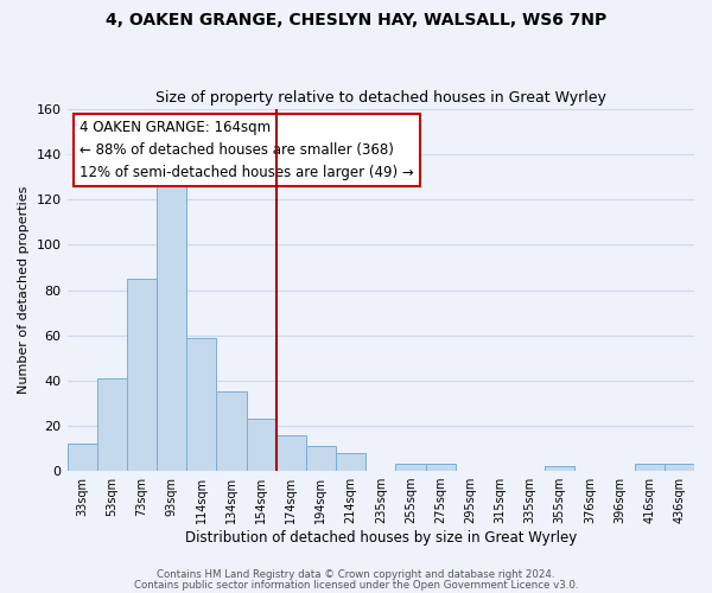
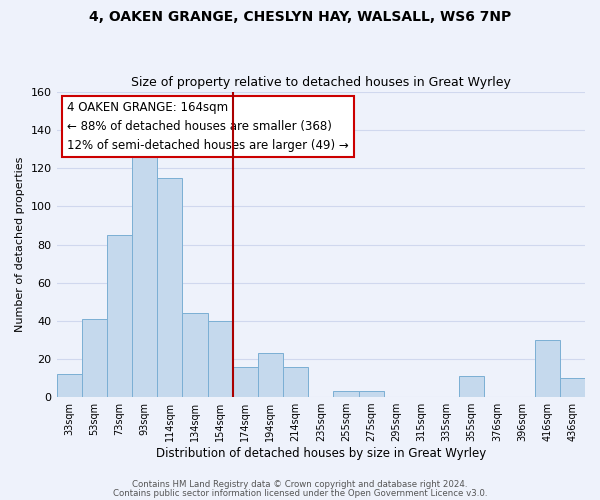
114sqm: 59 -> 115
134sqm: 35 -> 44
154sqm: 23 -> 40
194sqm: 11 -> 23
214sqm: 8 -> 16
355sqm: 2 -> 11
416sqm: 3 -> 30
436sqm: 3 -> 10
